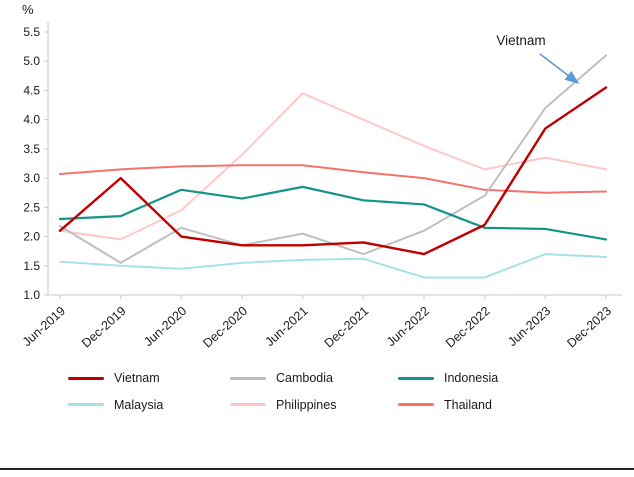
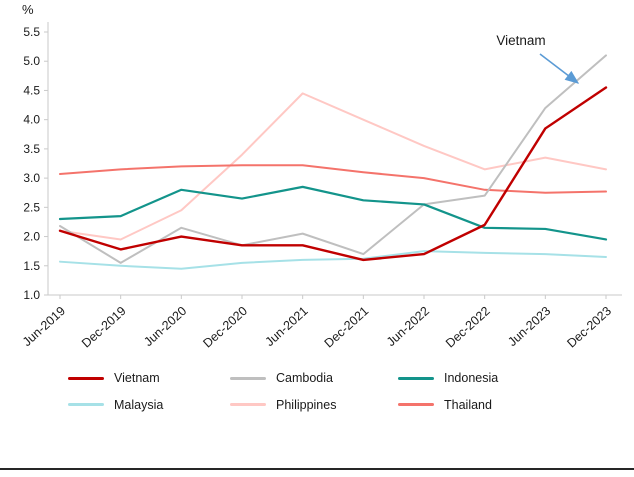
Vietnam/Dec-2019: 3.0 -> 1.8
Vietnam/Dec-2021: 1.9 -> 1.6
Cambodia/Jun-2022: 2.1 -> 2.5
Malaysia/Jun-2022: 1.3 -> 1.8
Malaysia/Dec-2022: 1.3 -> 1.7
